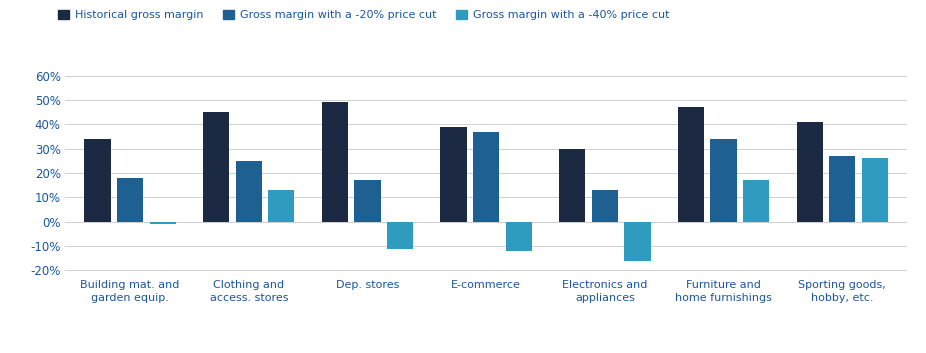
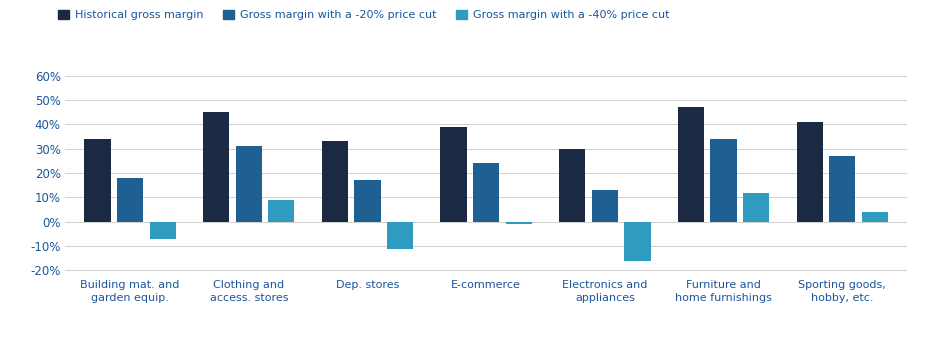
Gross margin with a -40% price cut/Building mat. and garden equip.: -1% -> -7%
Gross margin with a -20% price cut/Clothing and access. stores: 25% -> 31%
Gross margin with a -40% price cut/Clothing and access. stores: 13% -> 9%
Historical gross margin/Dep. stores: 49% -> 33%
Gross margin with a -20% price cut/E-commerce: 37% -> 24%
Gross margin with a -40% price cut/E-commerce: -12% -> -1%
Gross margin with a -40% price cut/Furniture and home furnishings: 17% -> 12%
Gross margin with a -40% price cut/Sporting goods, hobby, etc.: 26% -> 4%
